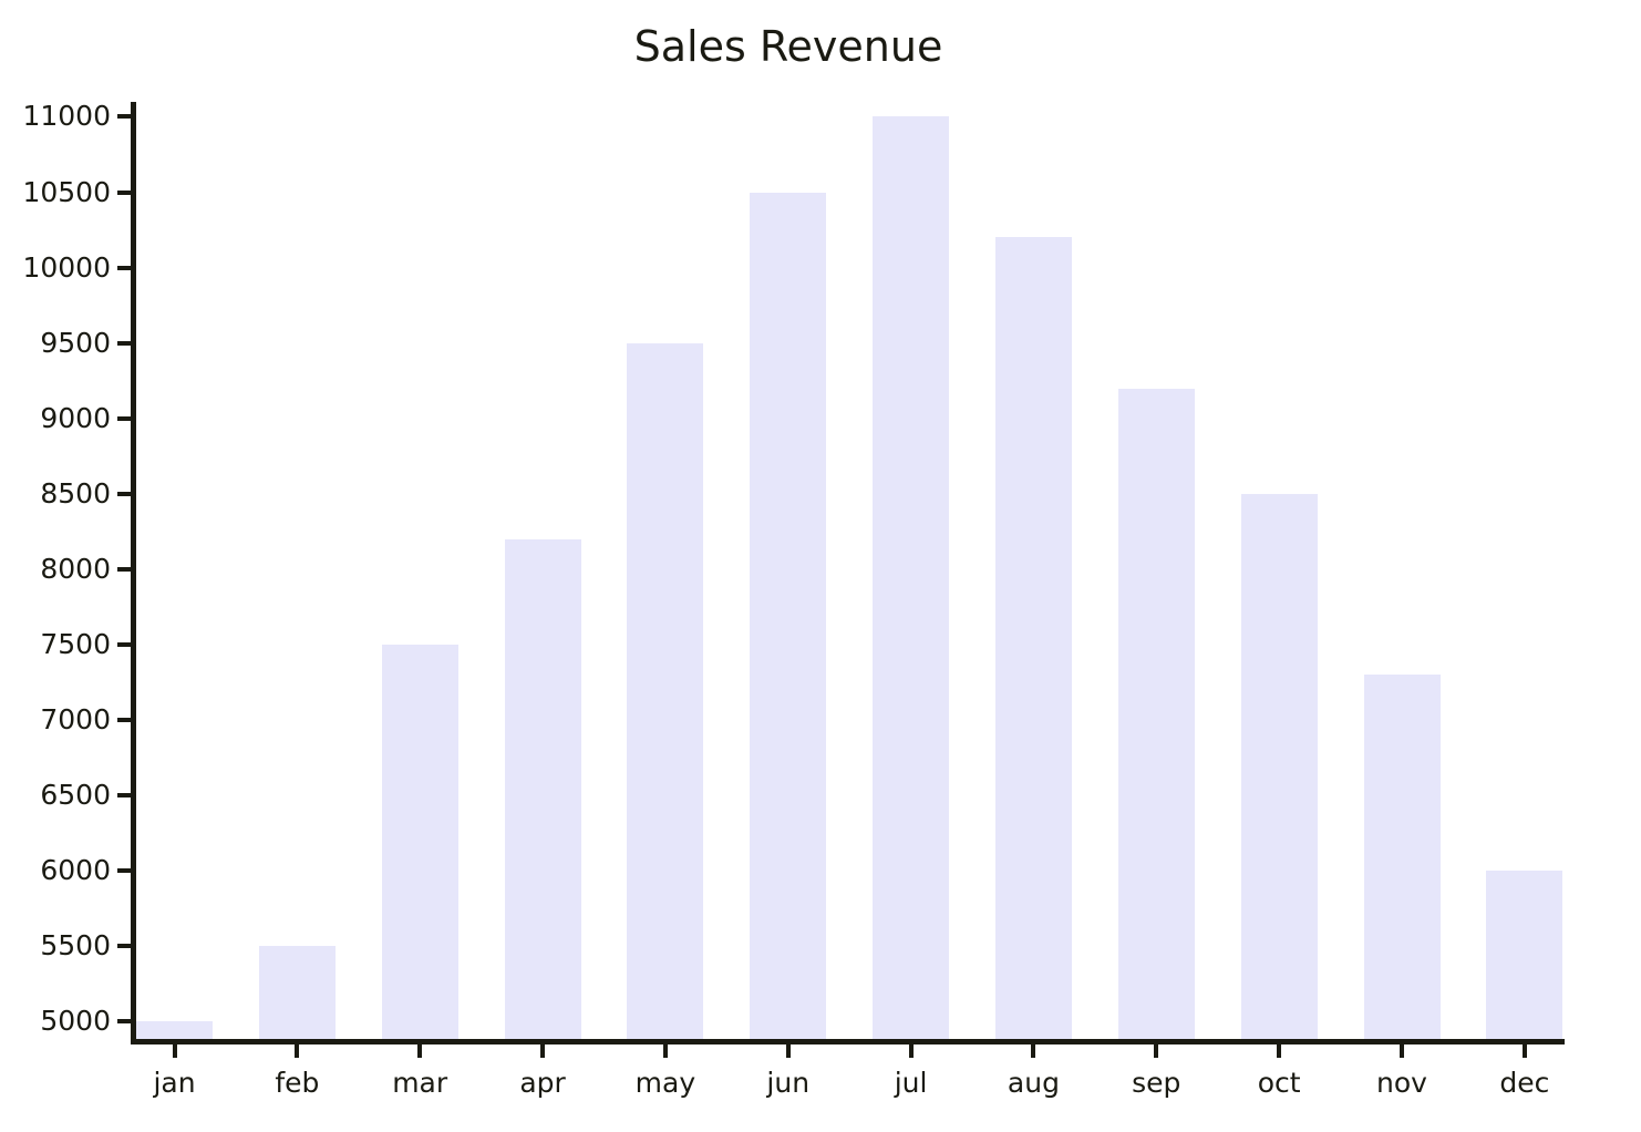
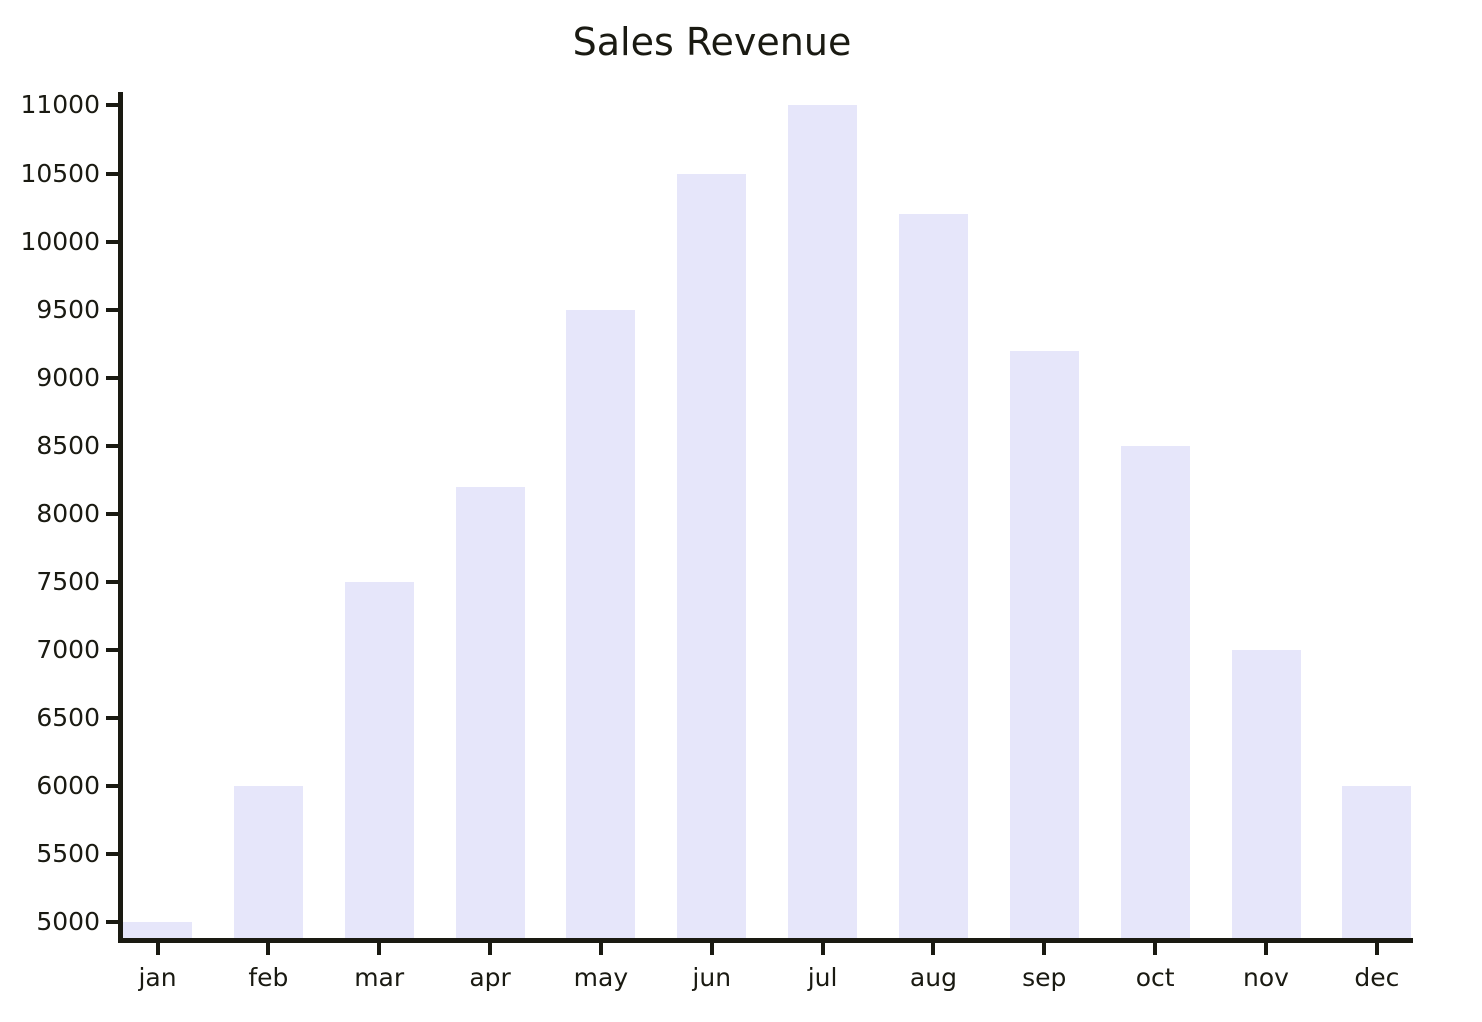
feb: 5500 -> 6000
nov: 7300 -> 7000
